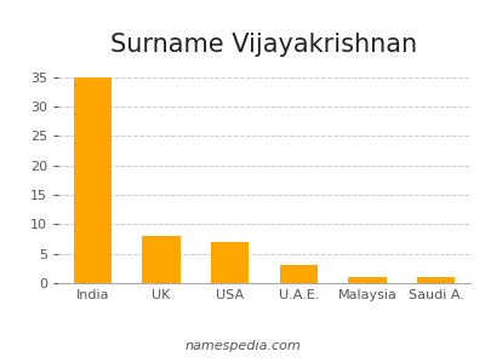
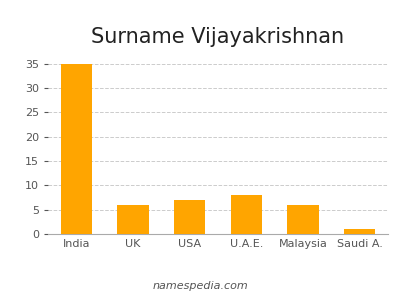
UK: 8 -> 6
U.A.E.: 3 -> 8
Malaysia: 1 -> 6
